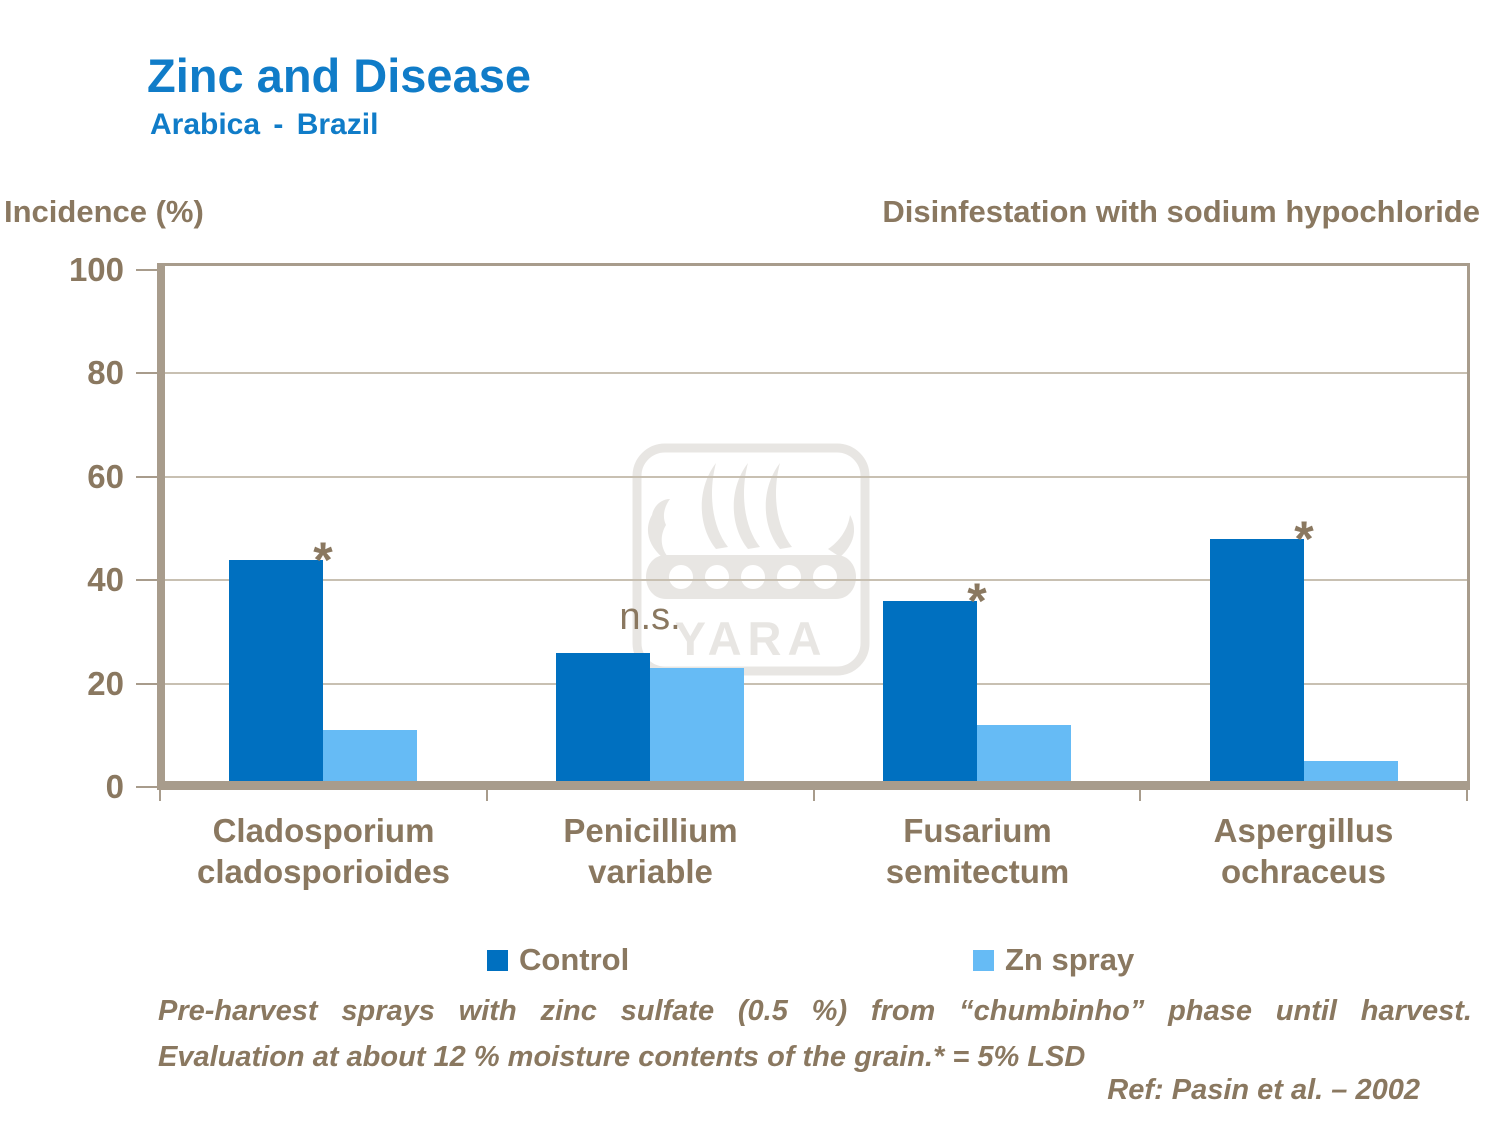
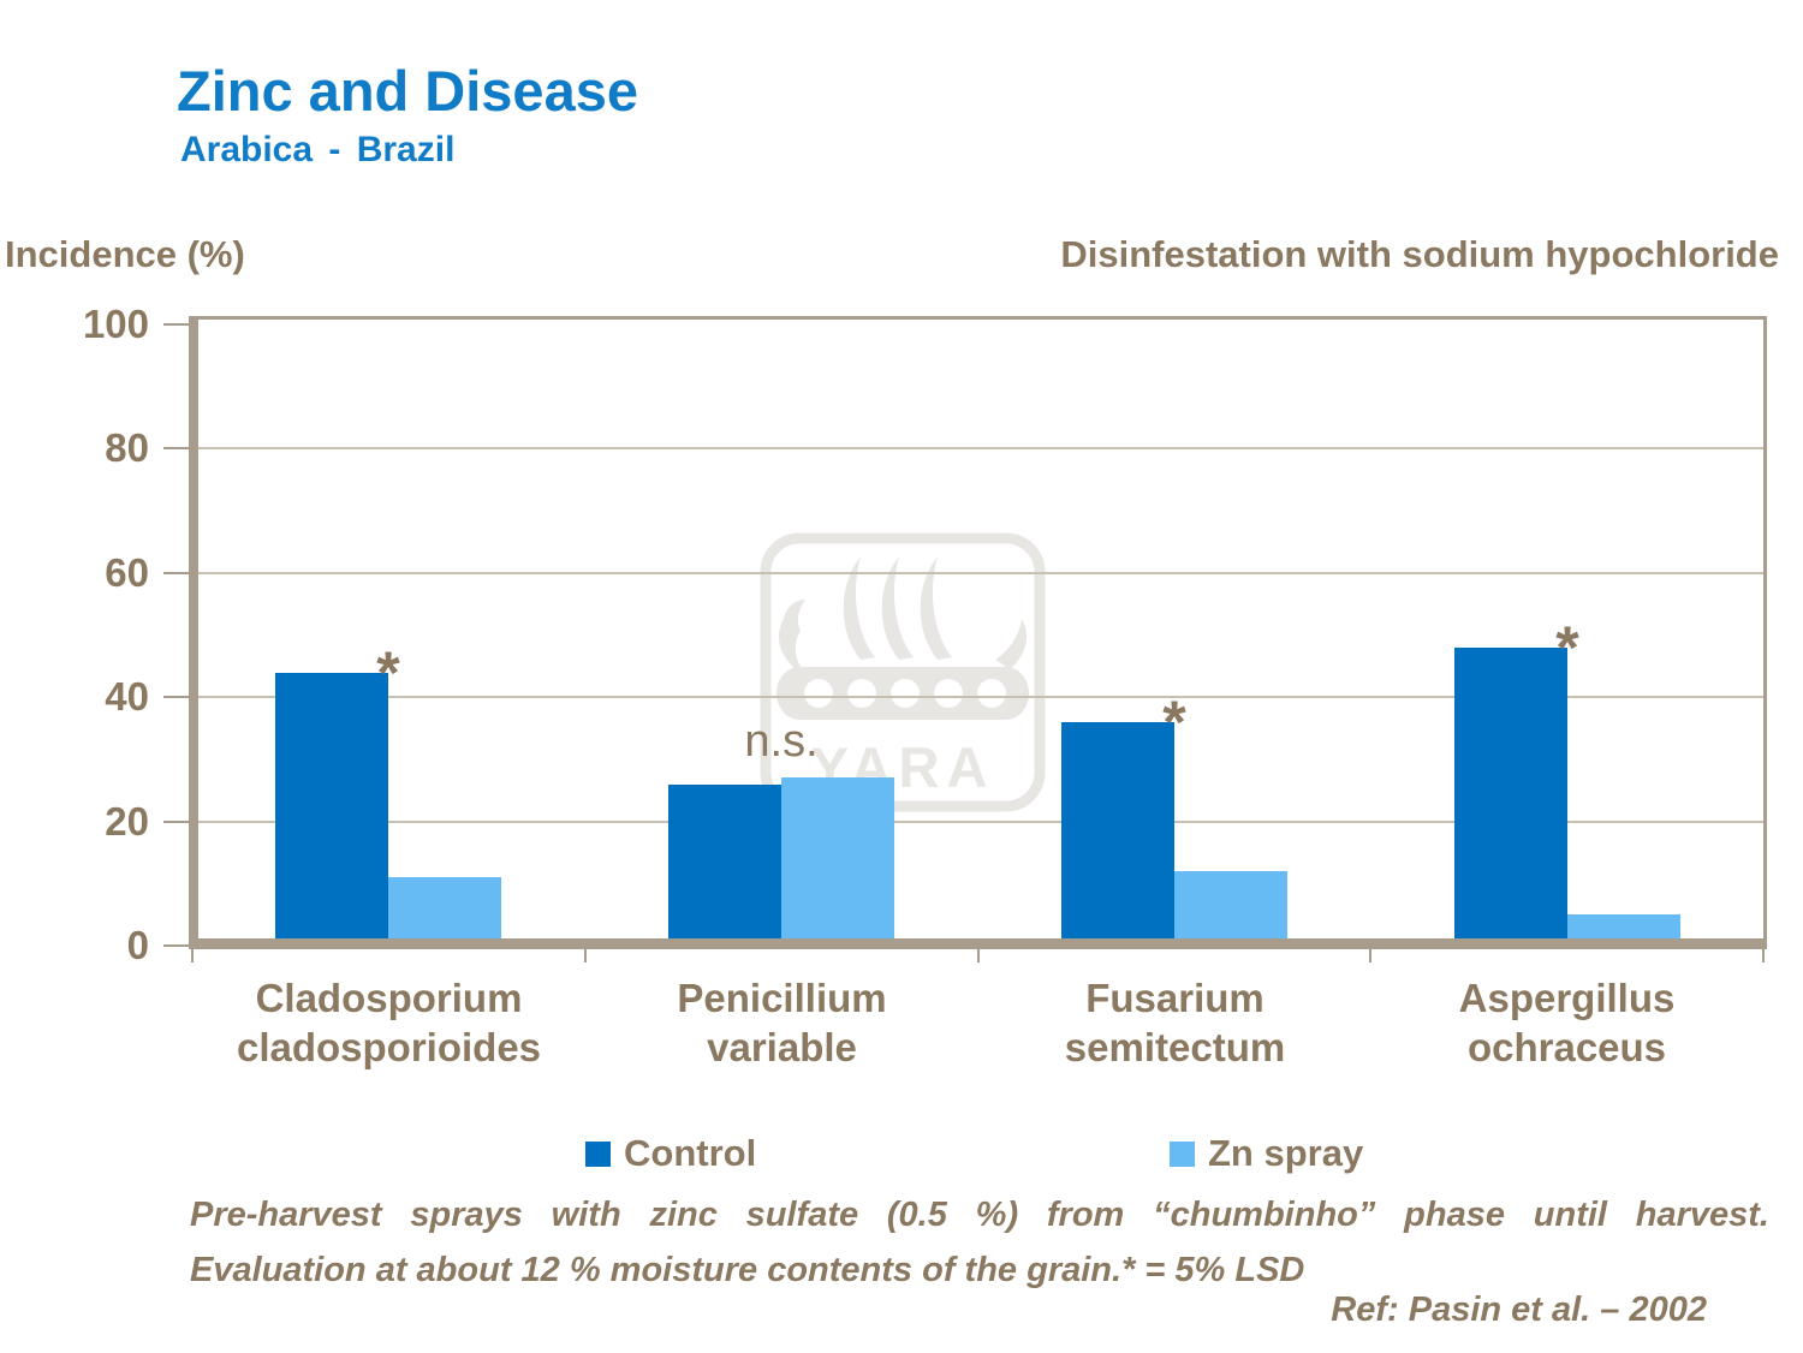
Zn spray/Penicillium variable: 23 -> 27
